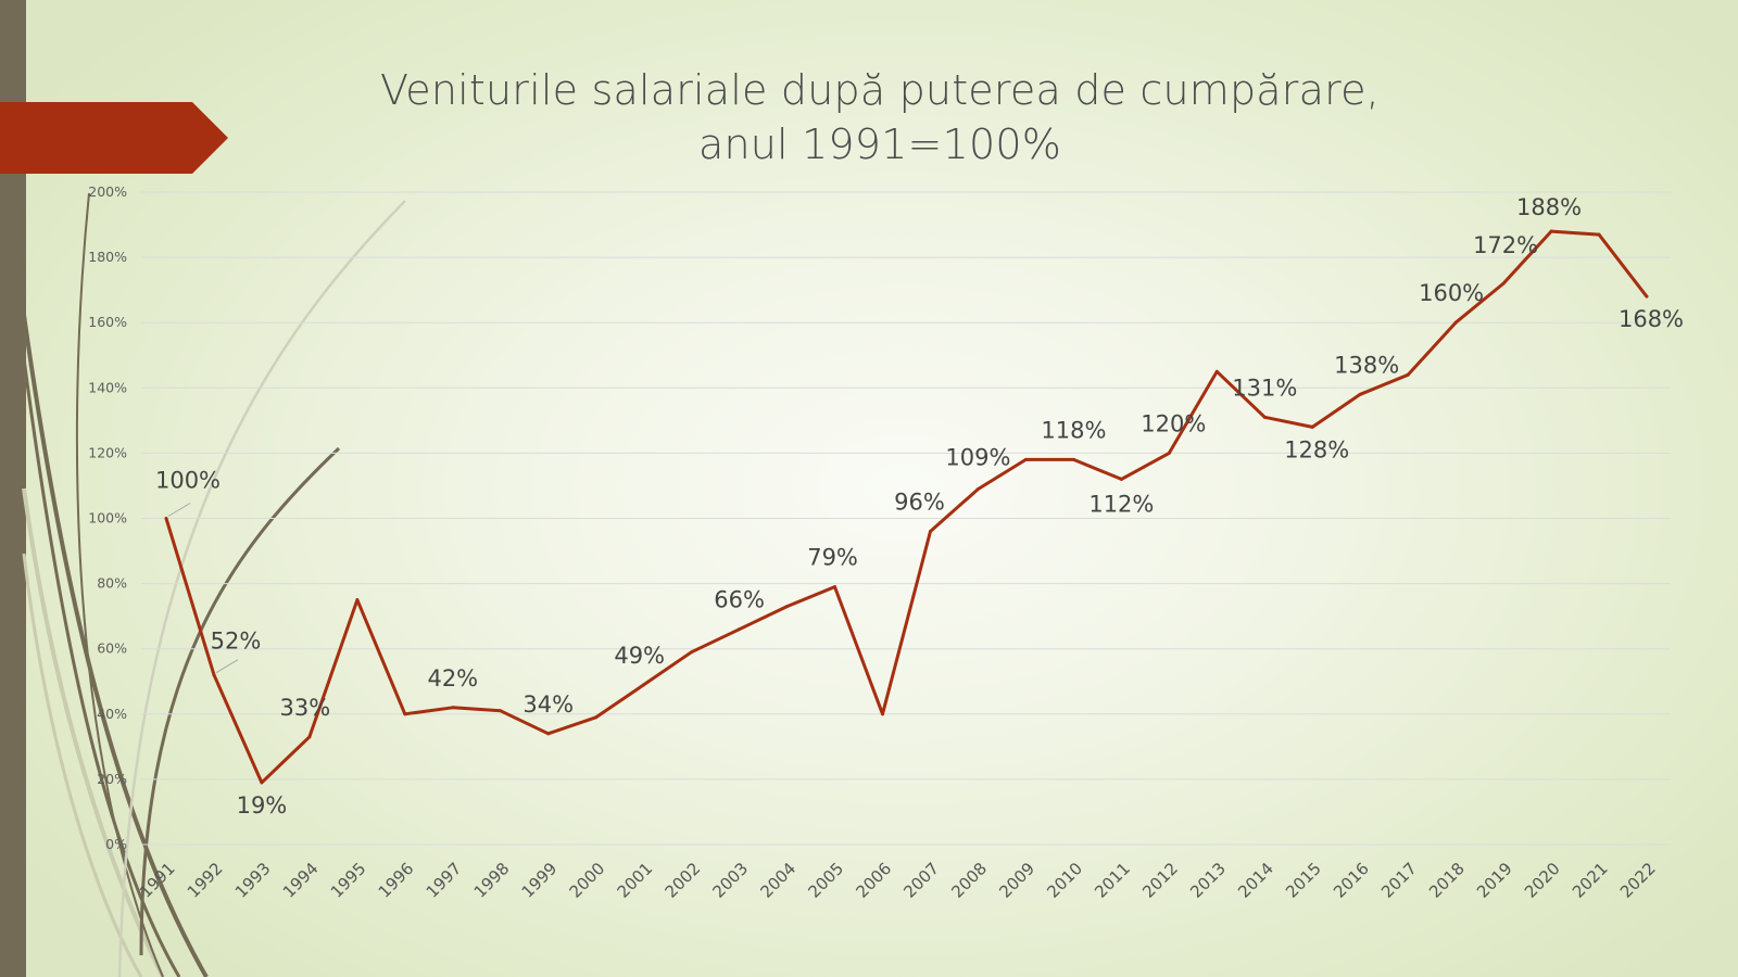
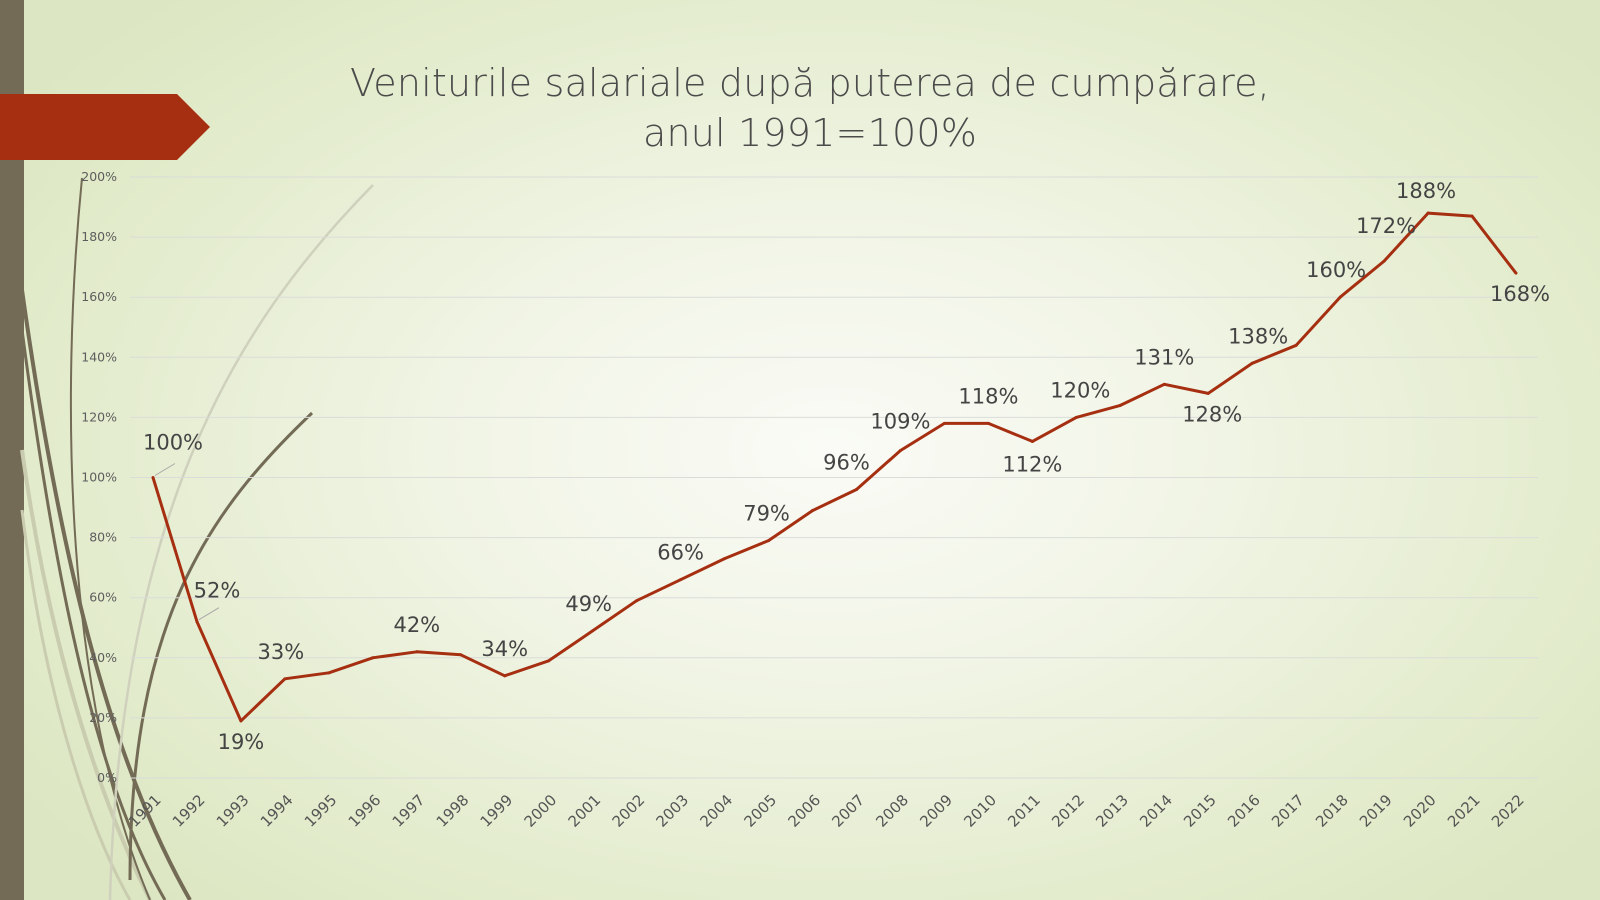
1995: 75% -> 35%
2006: 40% -> 89%
2013: 145% -> 124%
